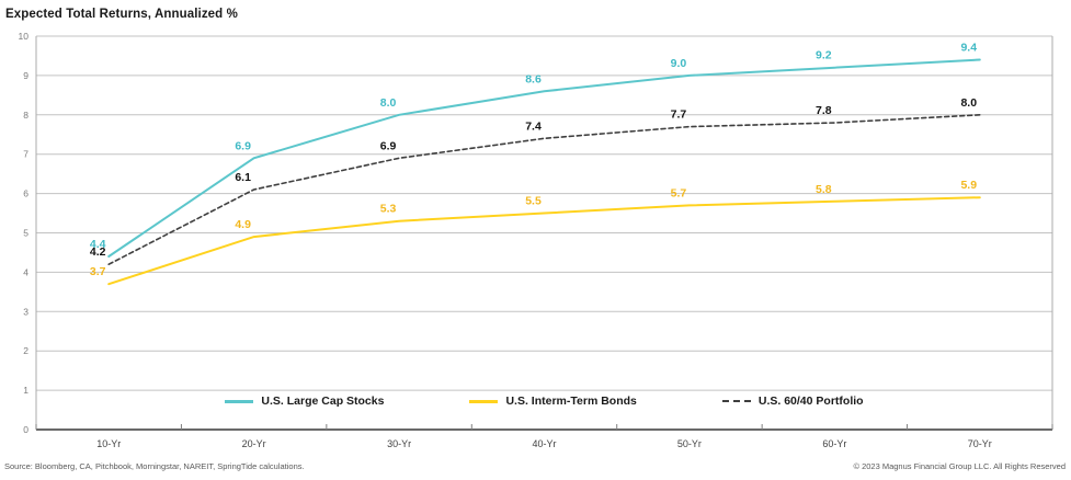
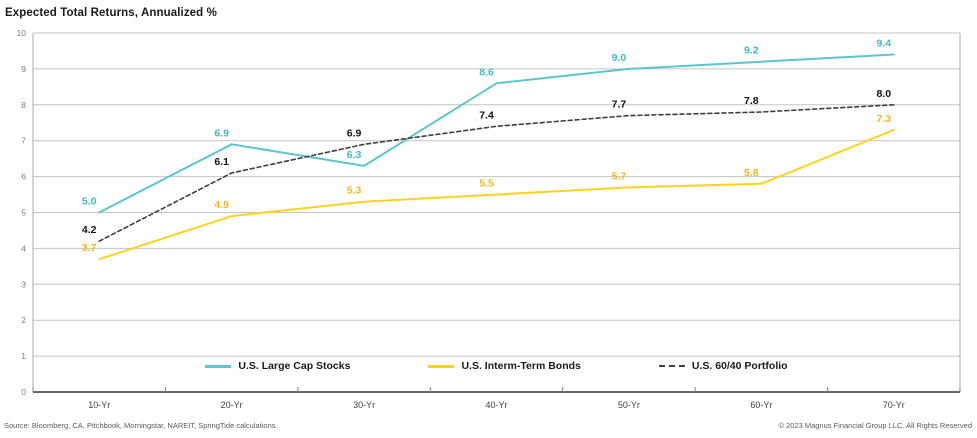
U.S. Large Cap Stocks/10-Yr: 4.4 -> 5.0
U.S. Large Cap Stocks/30-Yr: 8.0 -> 6.3
U.S. Interm-Term Bonds/70-Yr: 5.9 -> 7.3
